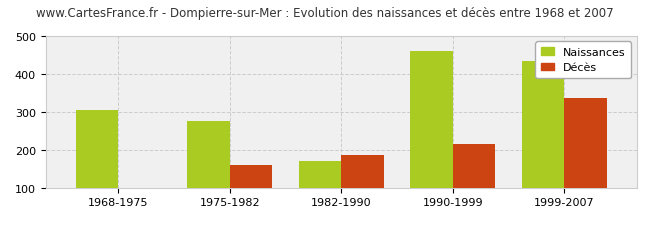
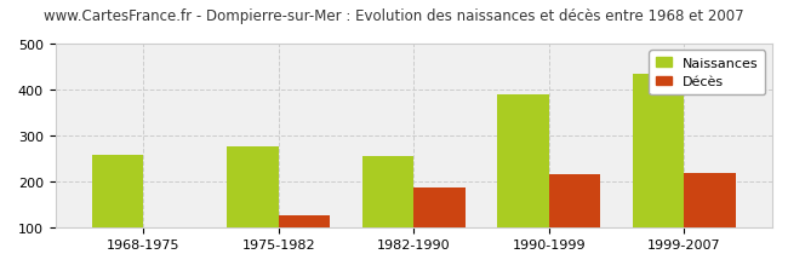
Naissances/1968-1975: 305 -> 258
Décès/1975-1982: 160 -> 125
Naissances/1982-1990: 170 -> 255
Naissances/1990-1999: 460 -> 388
Décès/1999-2007: 335 -> 218
